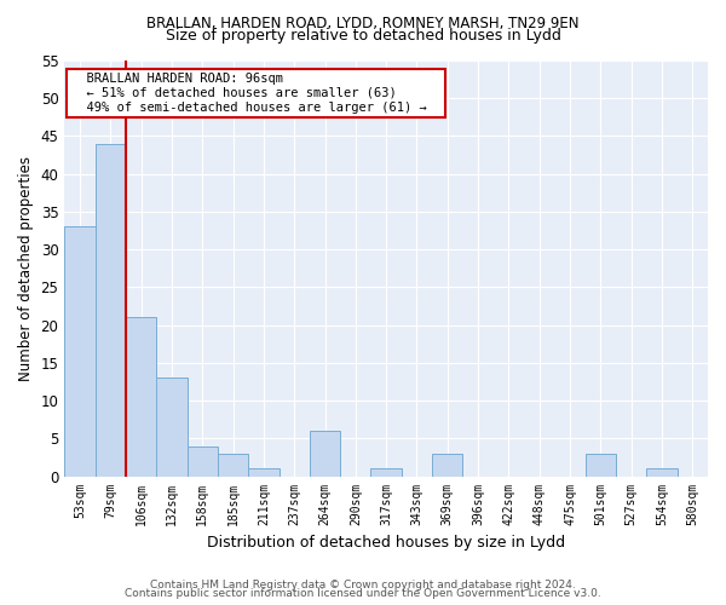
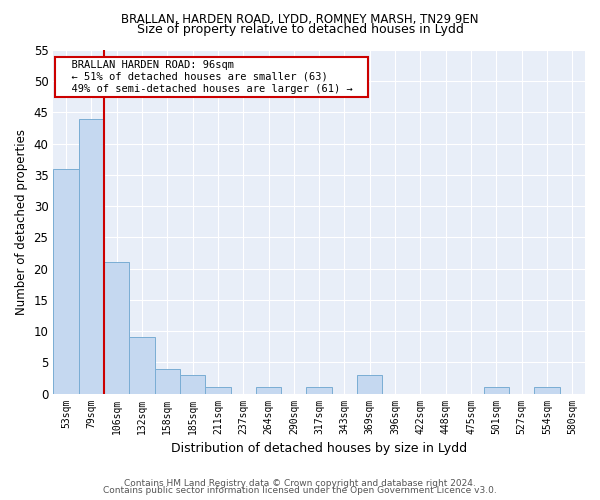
53sqm: 33 -> 36
132sqm: 13 -> 9
264sqm: 6 -> 1
501sqm: 3 -> 1
